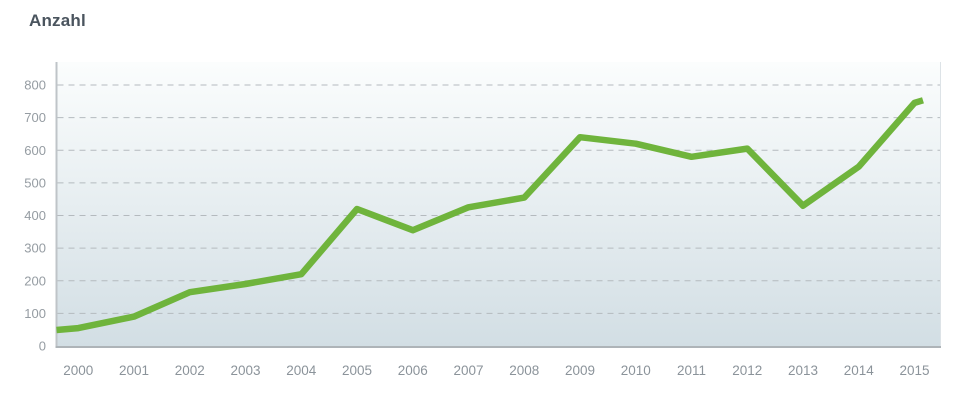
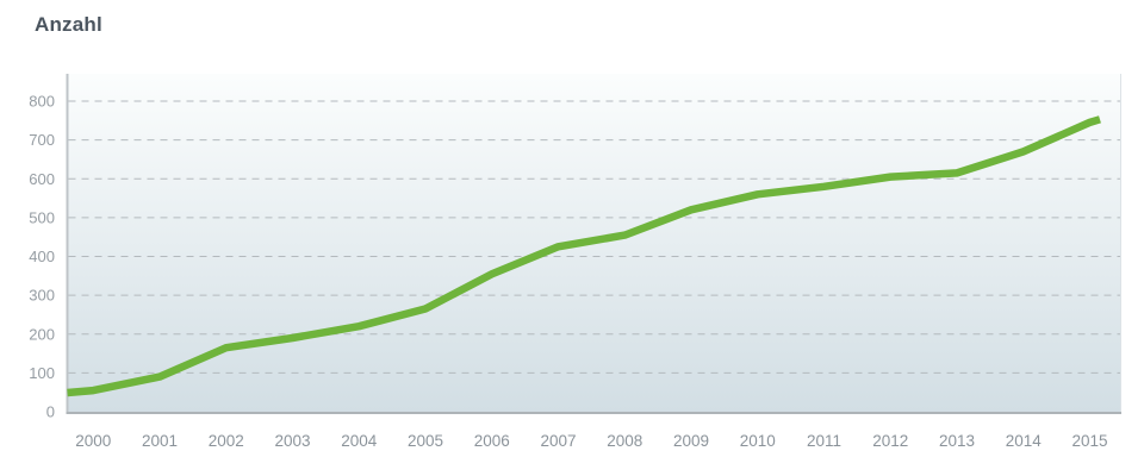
2005: 420 -> 260
2009: 640 -> 520
2010: 620 -> 560
2013: 430 -> 620
2014: 550 -> 670
